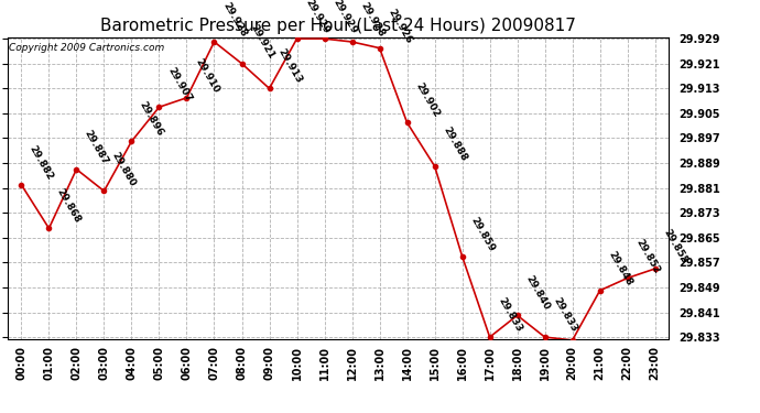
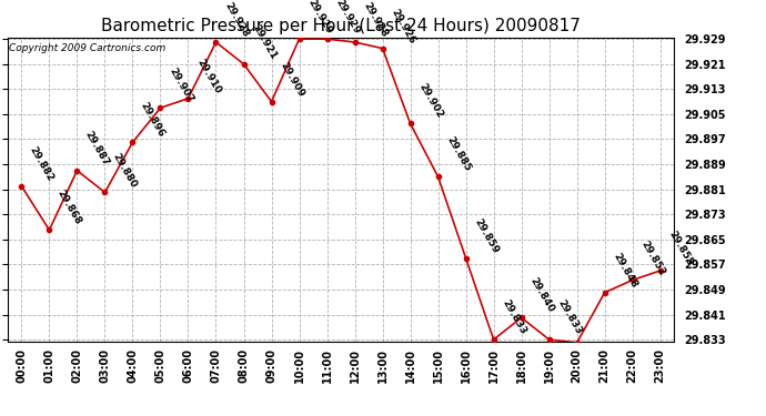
09:00: 29.913 -> 29.909
15:00: 29.888 -> 29.885
